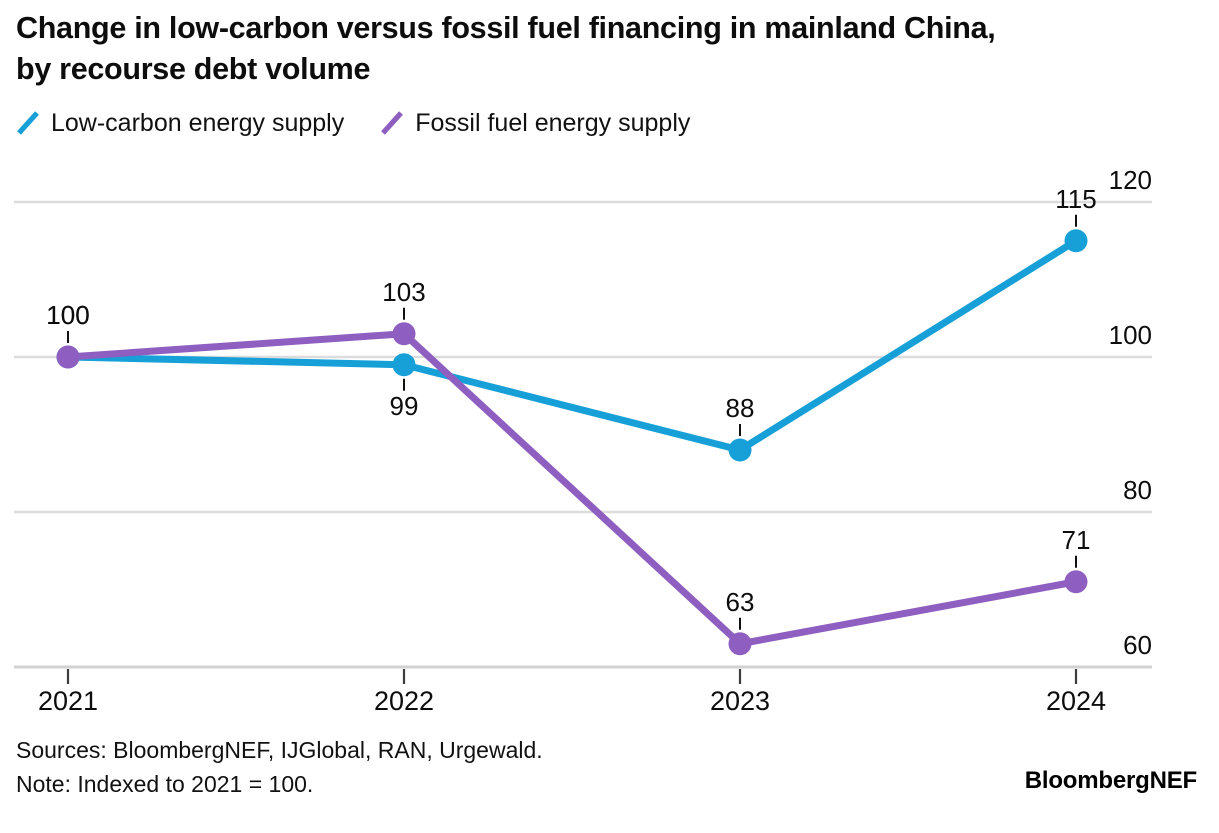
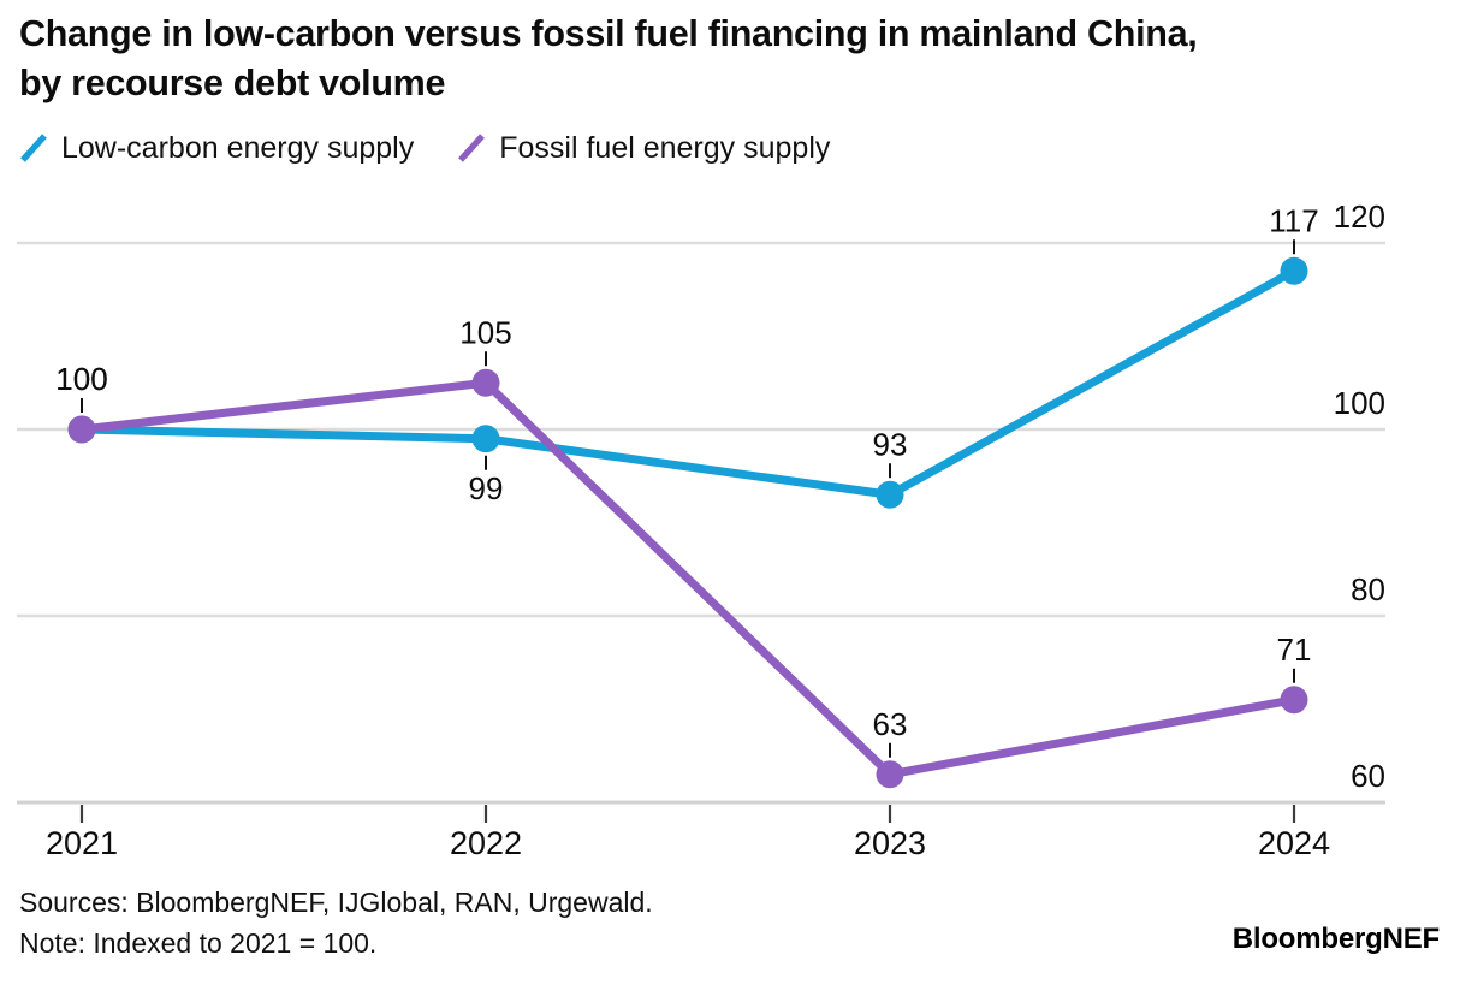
Fossil fuel energy supply/2022: 103 -> 105
Low-carbon energy supply/2023: 88 -> 93
Low-carbon energy supply/2024: 115 -> 117
